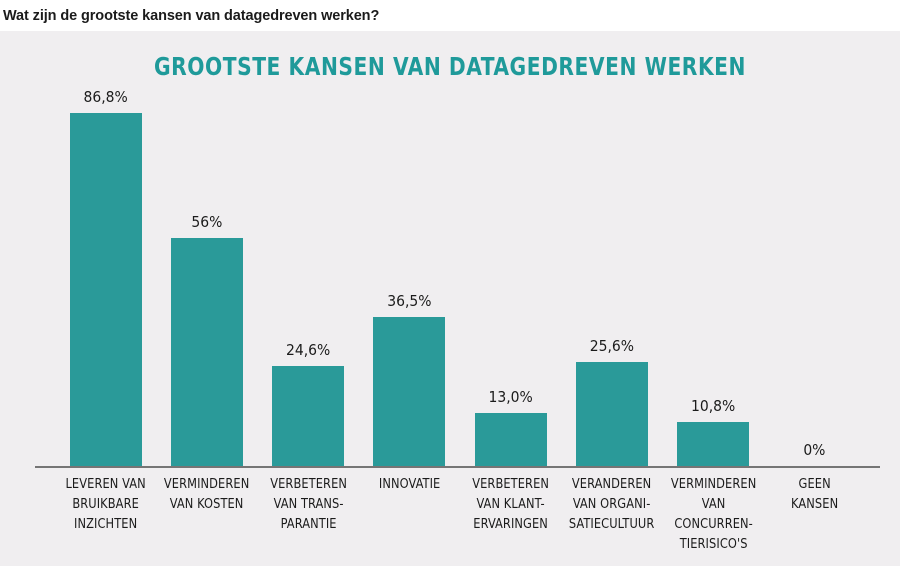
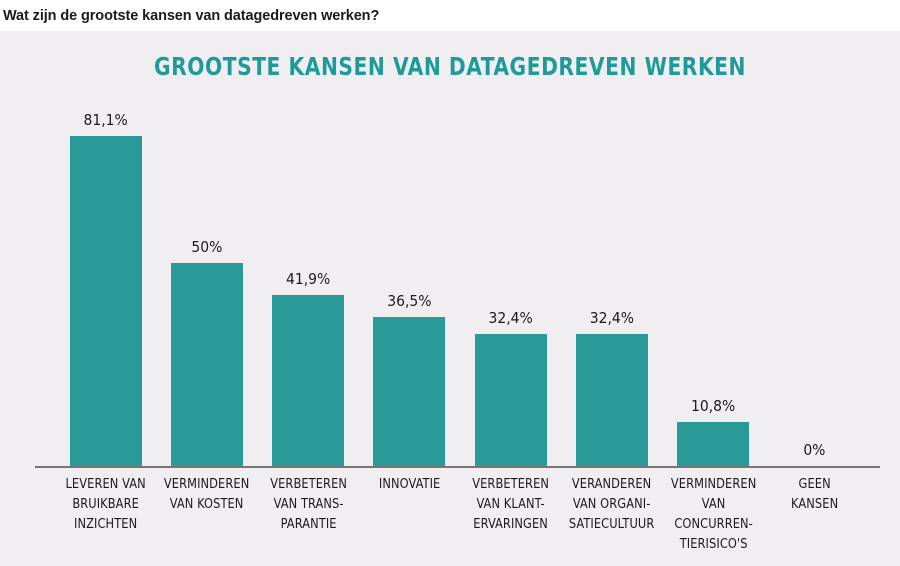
LEVEREN VAN BRUIKBARE INZICHTEN: 86,8% -> 81,1%
VERMINDEREN VAN KOSTEN: 56% -> 50%
VERBETEREN VAN TRANS- PARANTIE: 24,6% -> 41,9%
VERBETEREN VAN KLANT- ERVARINGEN: 13,0% -> 32,4%
VERANDEREN VAN ORGANI- SATIECULTUUR: 25,6% -> 32,4%
